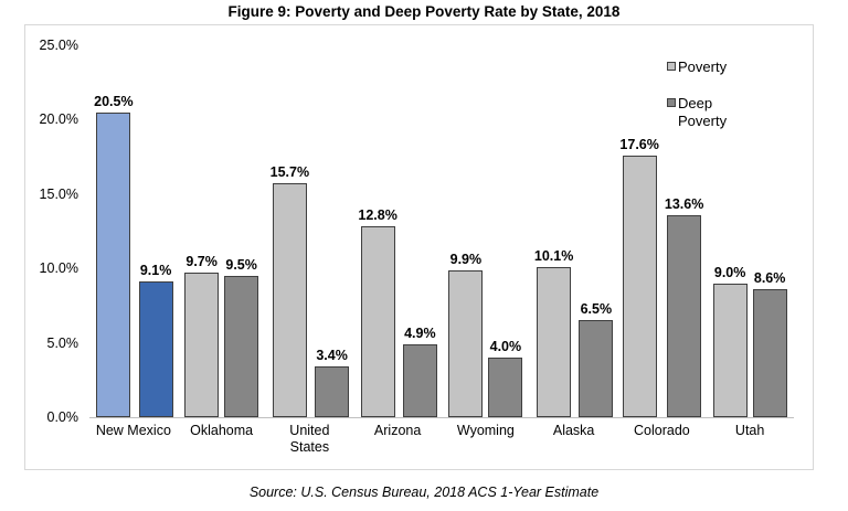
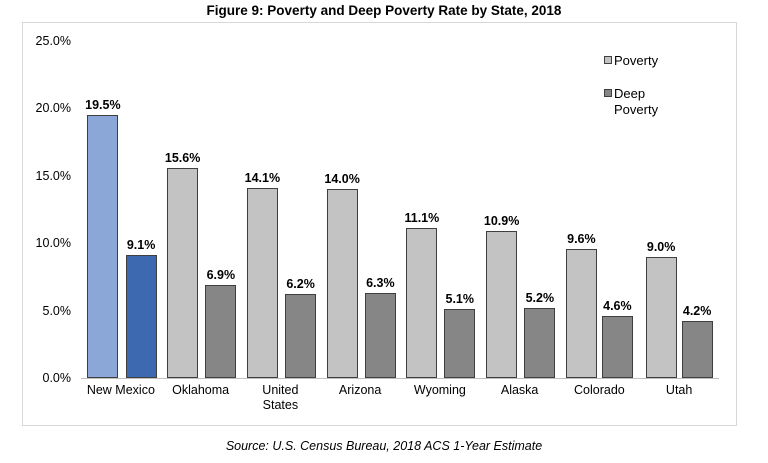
Poverty/New Mexico: 20.5% -> 19.5%
Poverty/Oklahoma: 9.7% -> 15.6%
Deep Poverty/Oklahoma: 9.5% -> 6.9%
Poverty/United States: 15.7% -> 14.1%
Deep Poverty/United States: 3.4% -> 6.2%
Poverty/Arizona: 12.8% -> 14.0%
Deep Poverty/Arizona: 4.9% -> 6.3%
Poverty/Wyoming: 9.9% -> 11.1%
Deep Poverty/Wyoming: 4.0% -> 5.1%
Poverty/Alaska: 10.1% -> 10.9%
Deep Poverty/Alaska: 6.5% -> 5.2%
Poverty/Colorado: 17.6% -> 9.6%
Deep Poverty/Colorado: 13.6% -> 4.6%
Deep Poverty/Utah: 8.6% -> 4.2%
